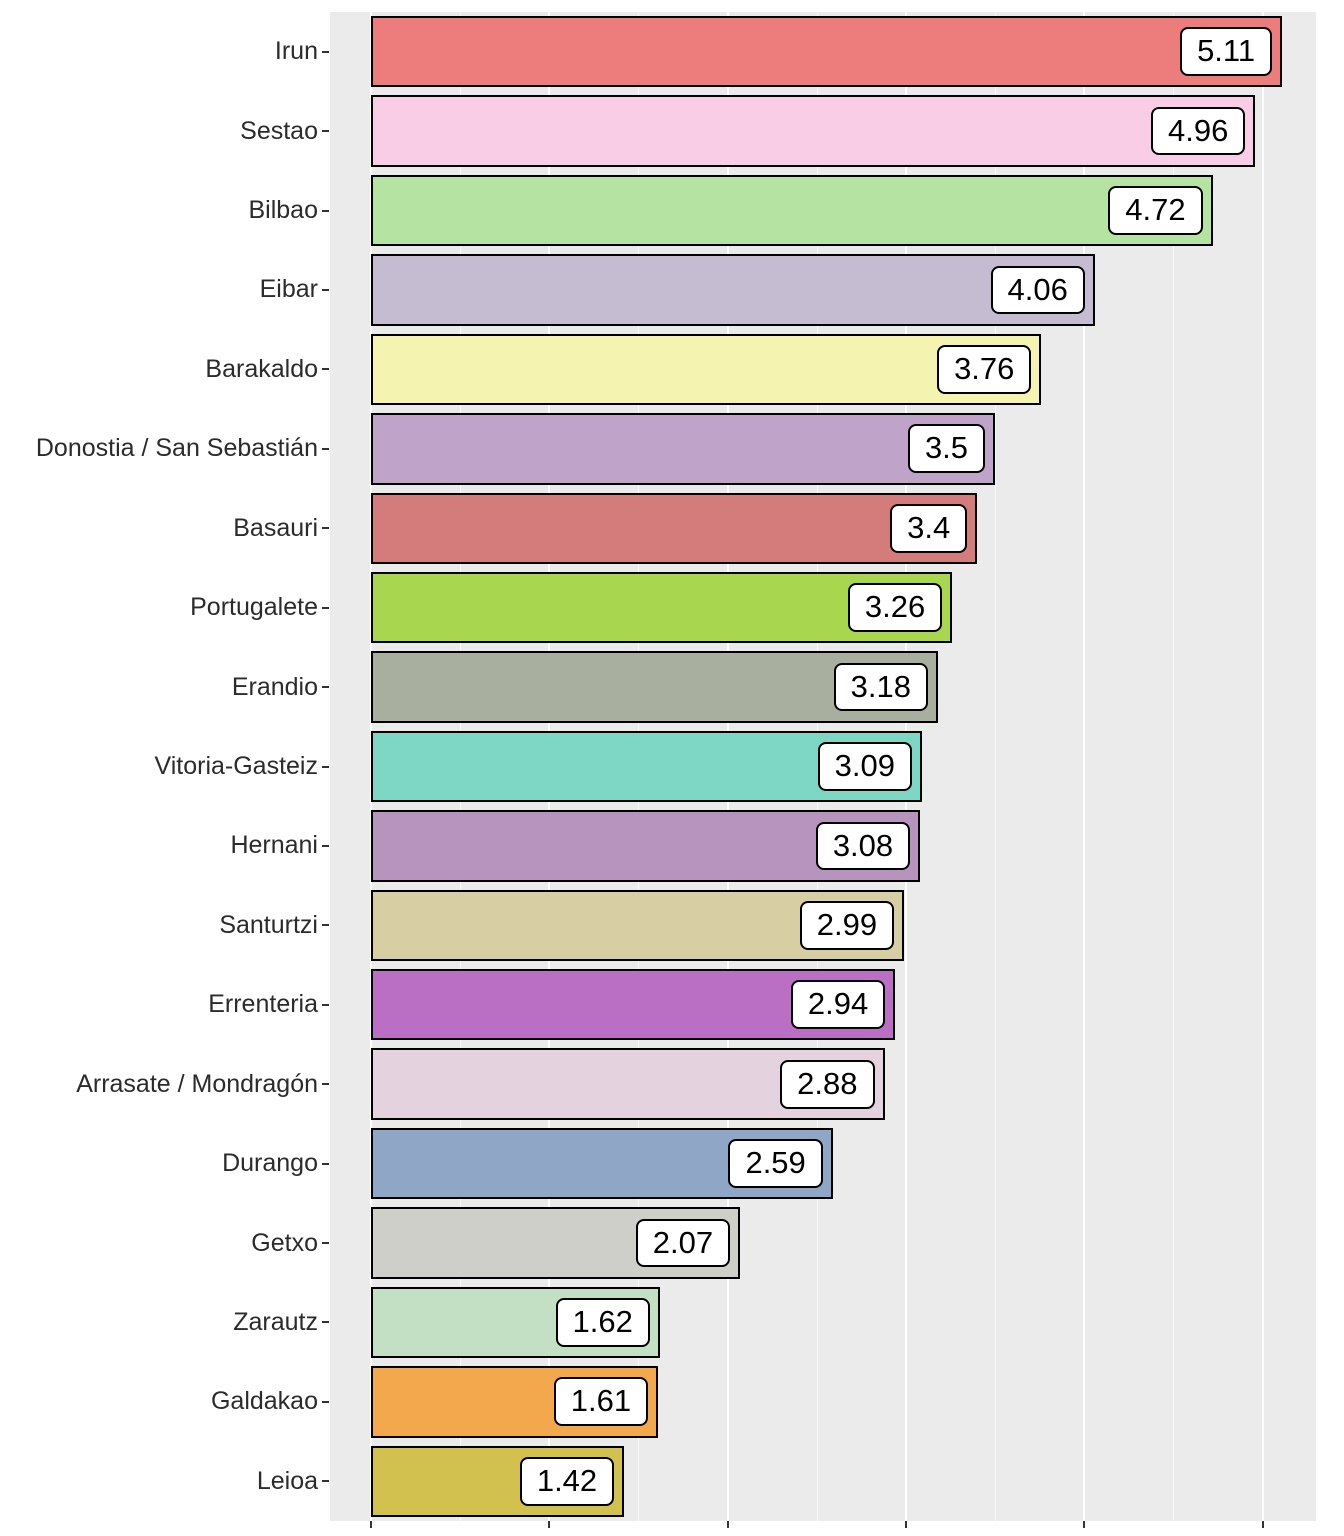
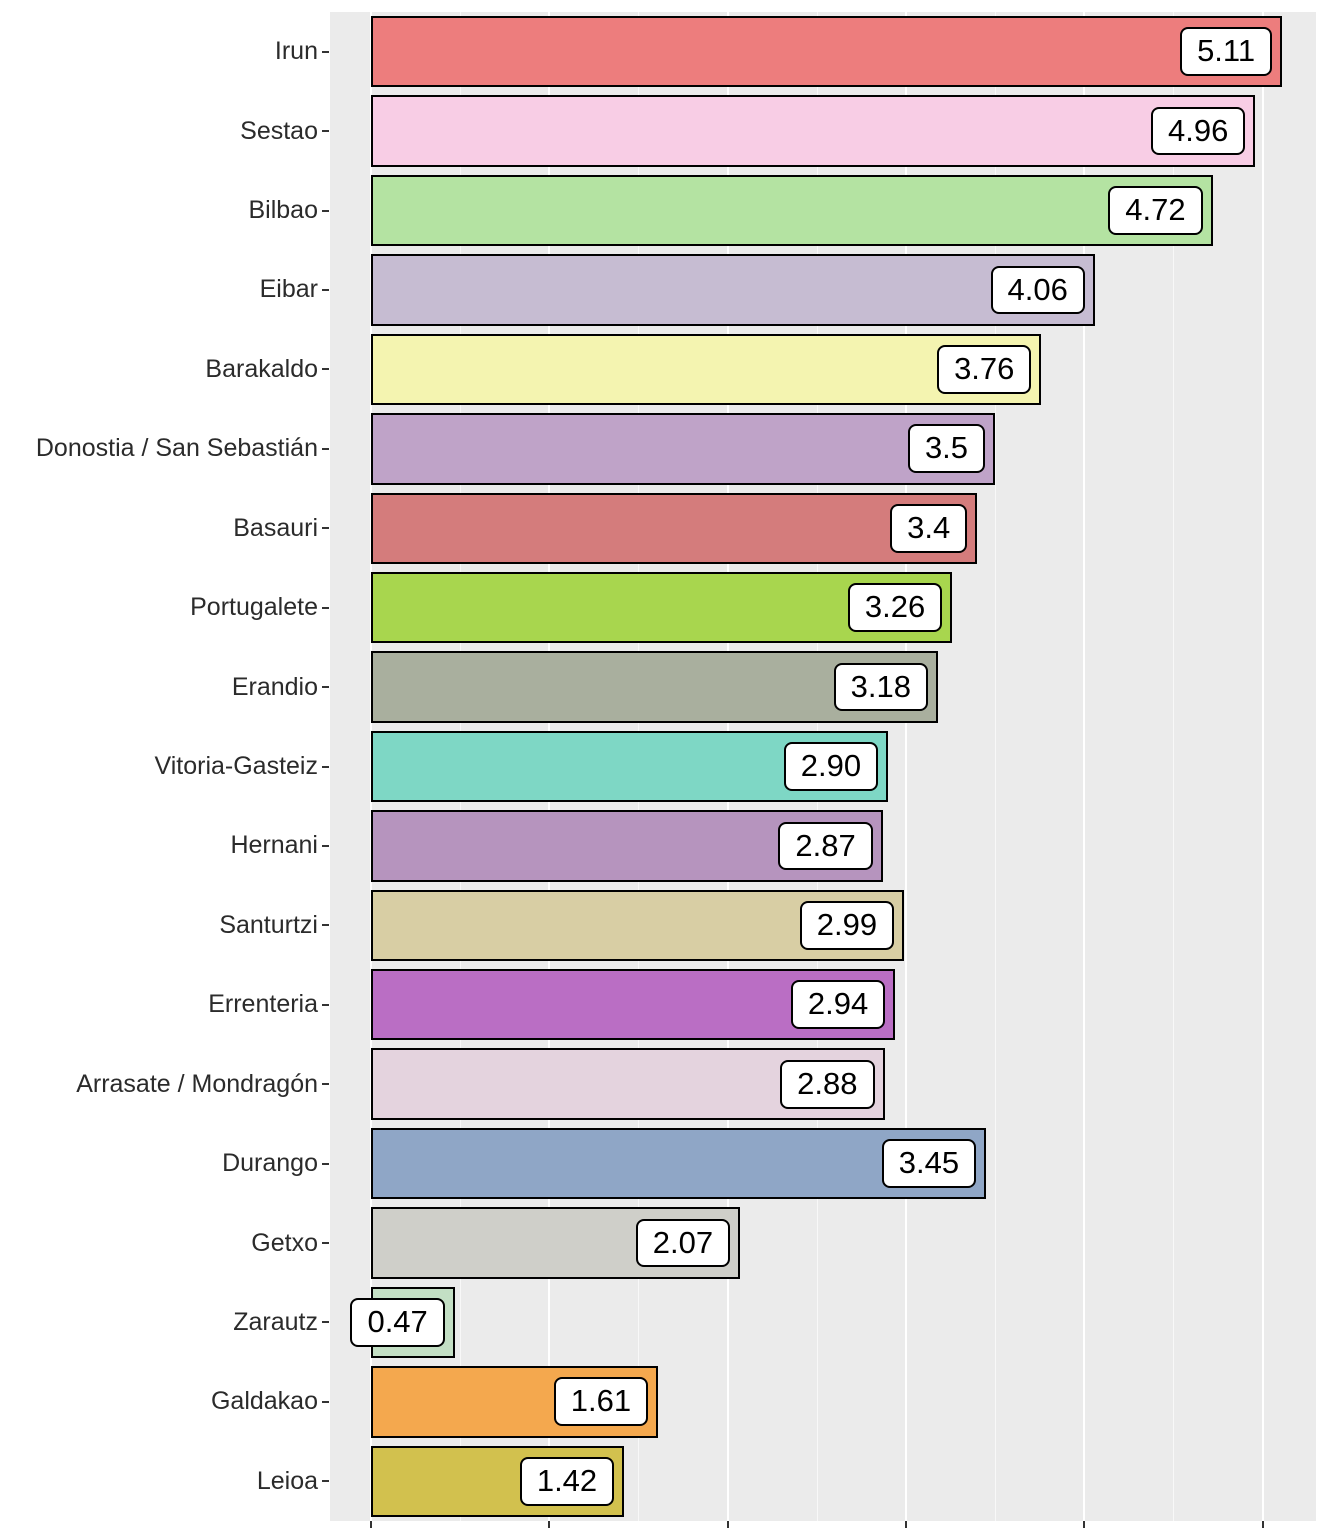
Vitoria-Gasteiz: 3.09 -> 2.90
Hernani: 3.08 -> 2.87
Durango: 2.59 -> 3.45
Zarautz: 1.62 -> 0.47
